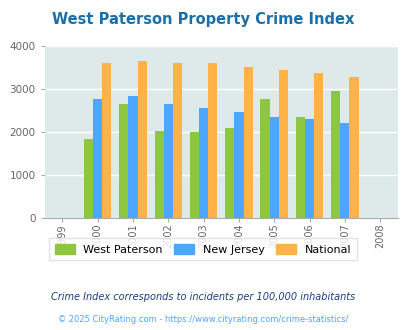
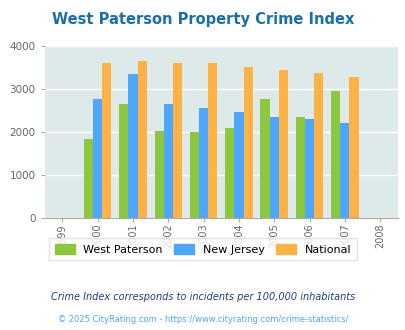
New Jersey/2001: 2840 -> 3350
